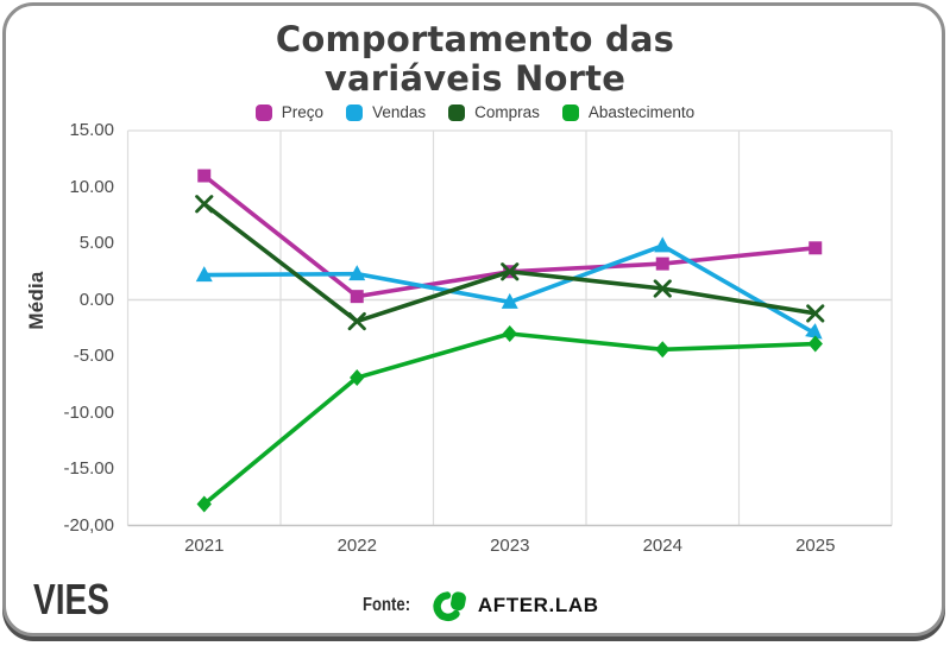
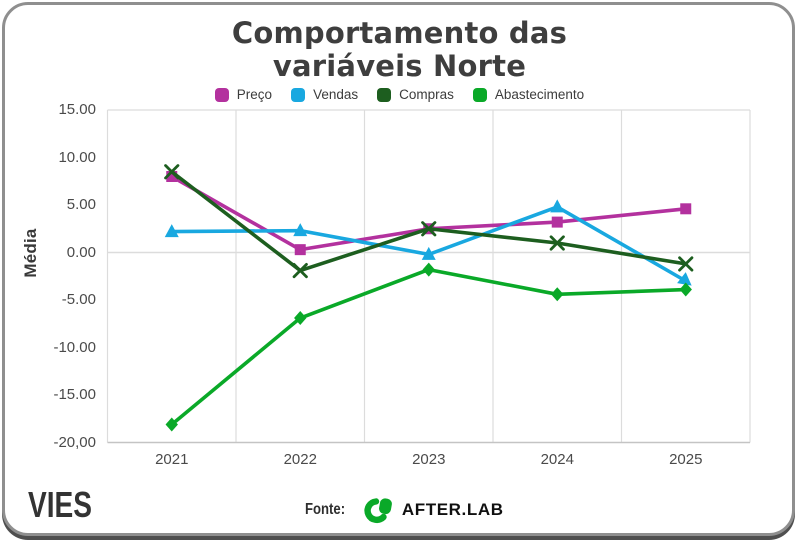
Preço/2021: 11 -> 8
Abastecimento/2023: -3 -> -2
